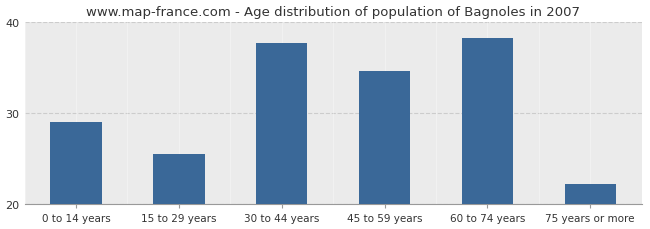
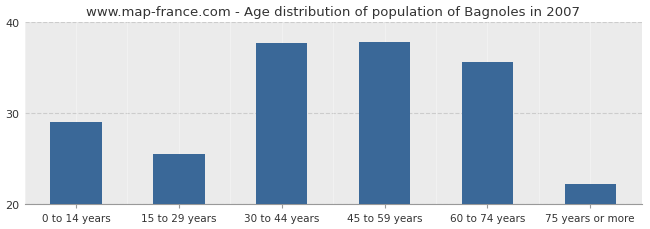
45 to 59 years: 34.6 -> 37.8
60 to 74 years: 38.2 -> 35.6
